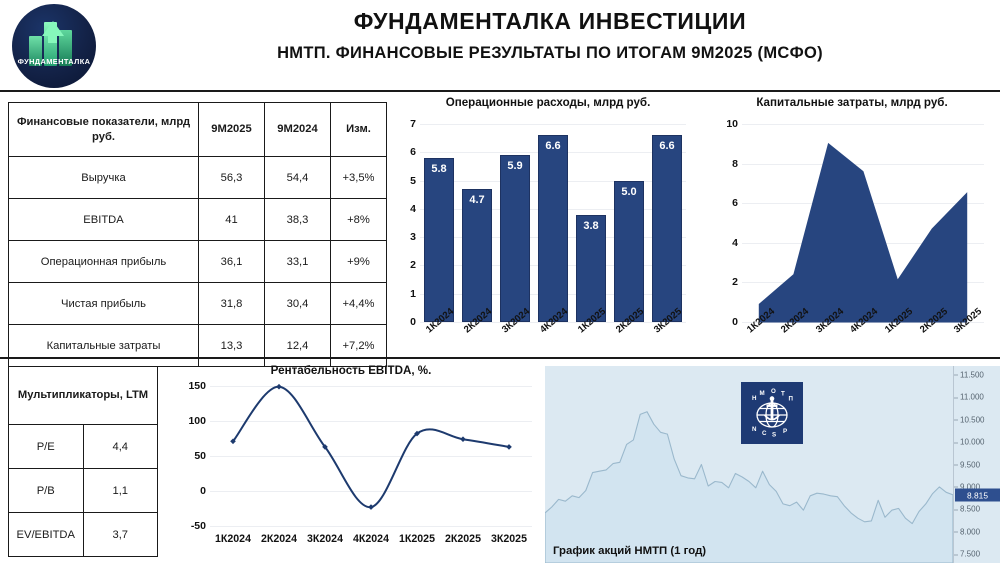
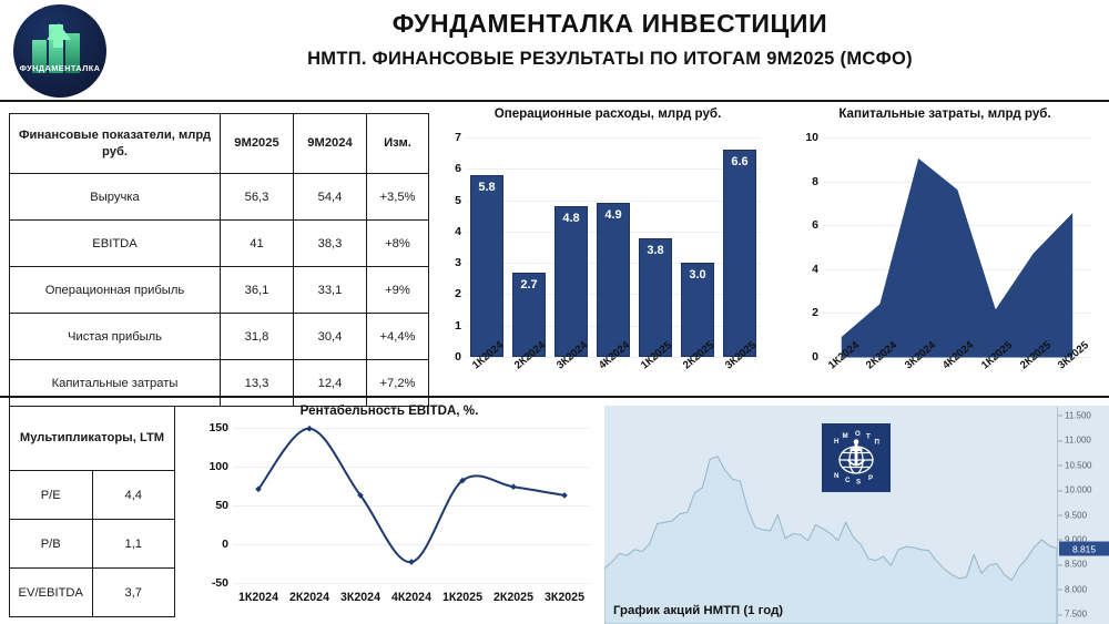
Операционные расходы, млрд руб./2К2024: 4.7 -> 2.7
Операционные расходы, млрд руб./3К2024: 5.9 -> 4.8
Операционные расходы, млрд руб./4К2024: 6.6 -> 4.9
Операционные расходы, млрд руб./2К2025: 5.0 -> 3.0
